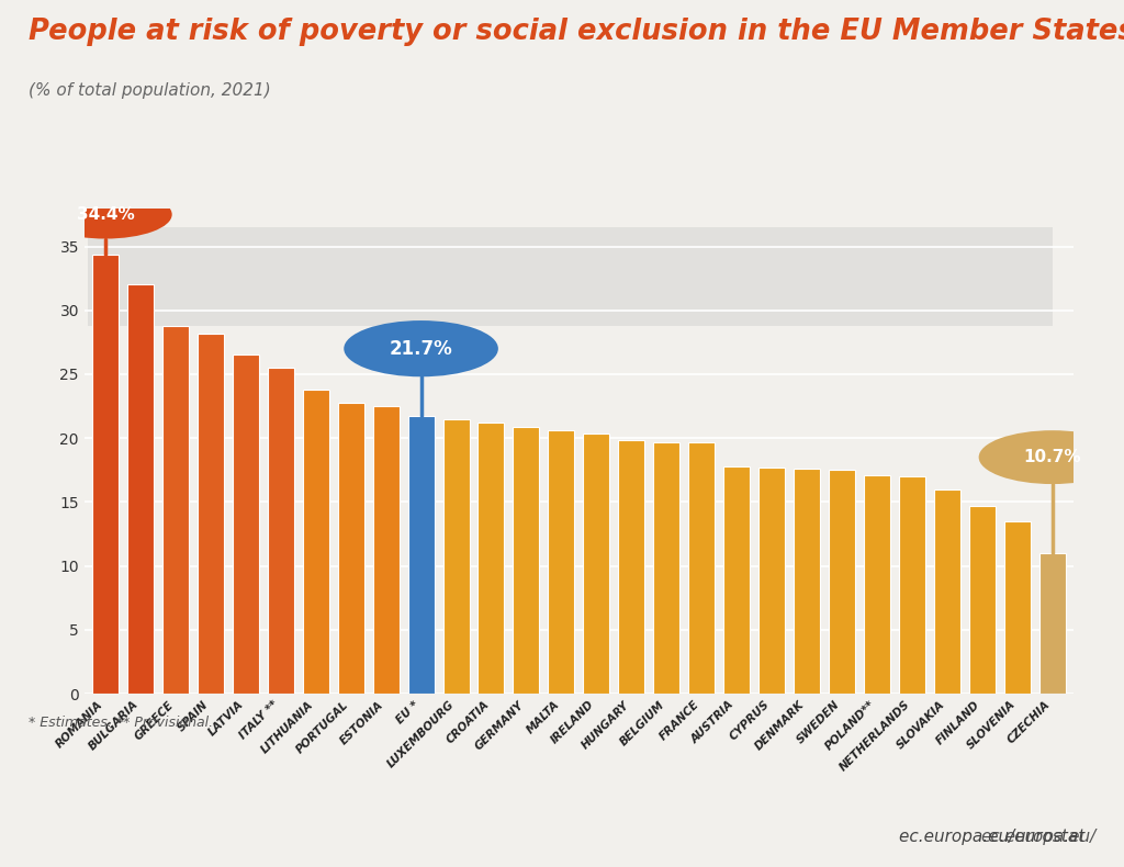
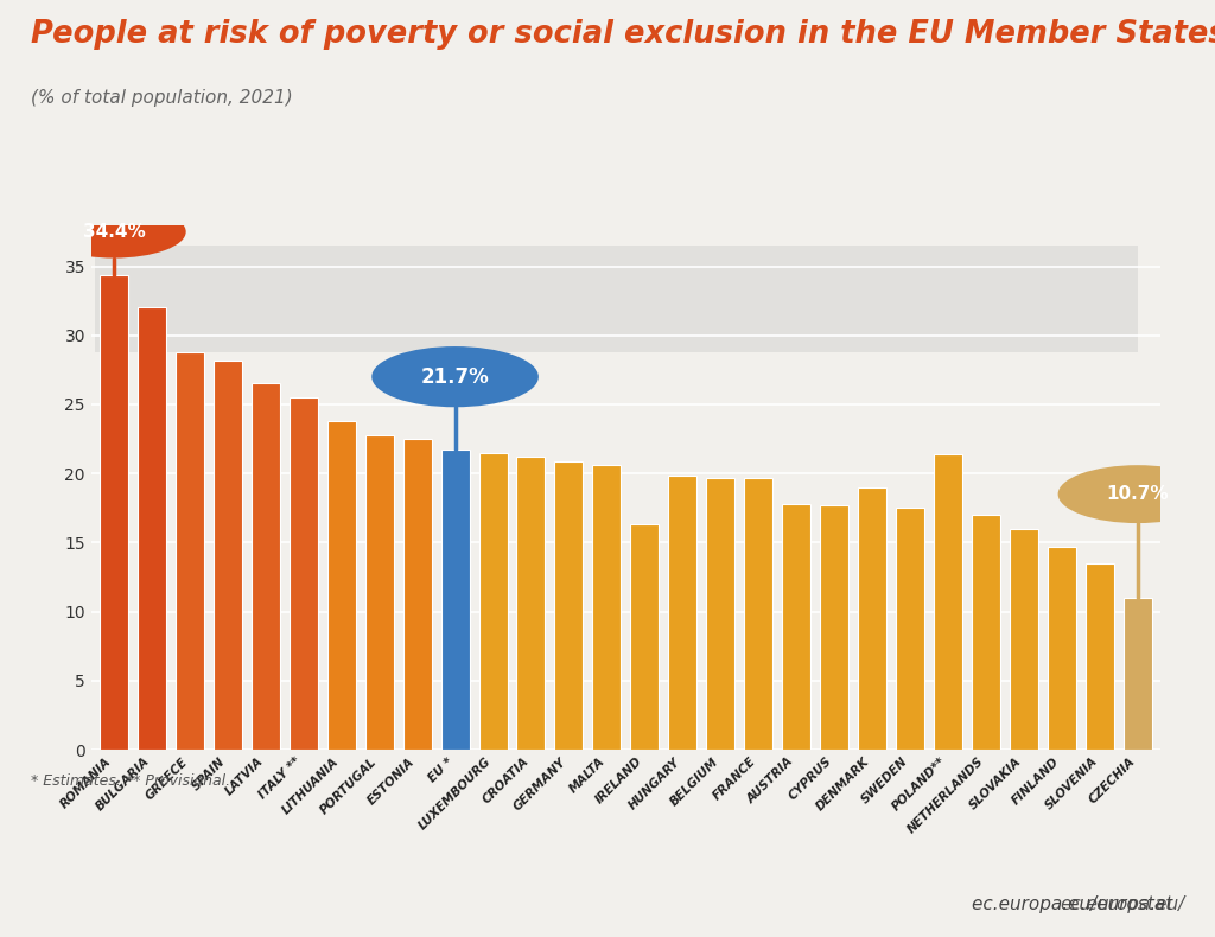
IRELAND: 20.4 -> 16.3
DENMARK: 17.6 -> 19.0
POLAND**: 17.1 -> 21.4
